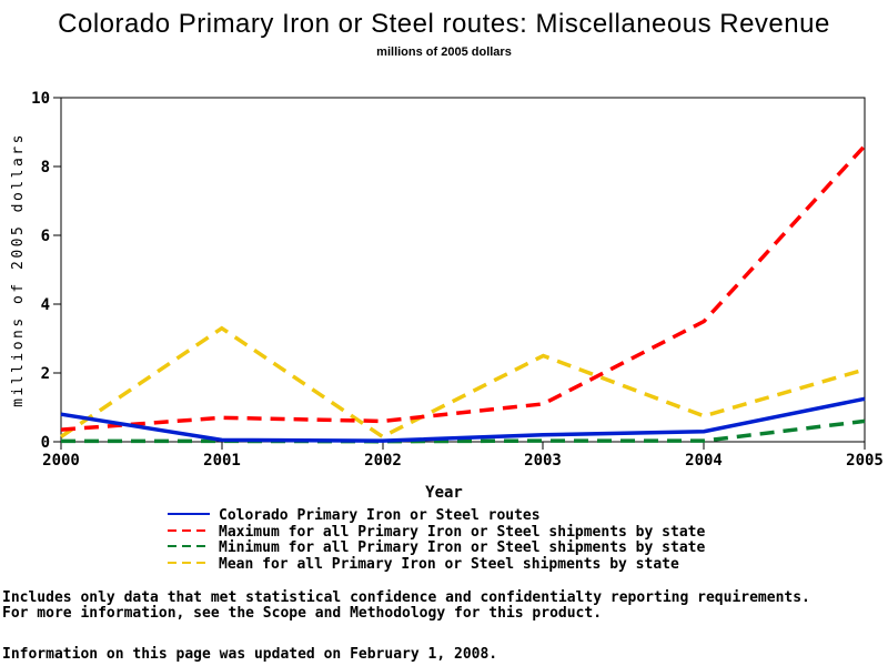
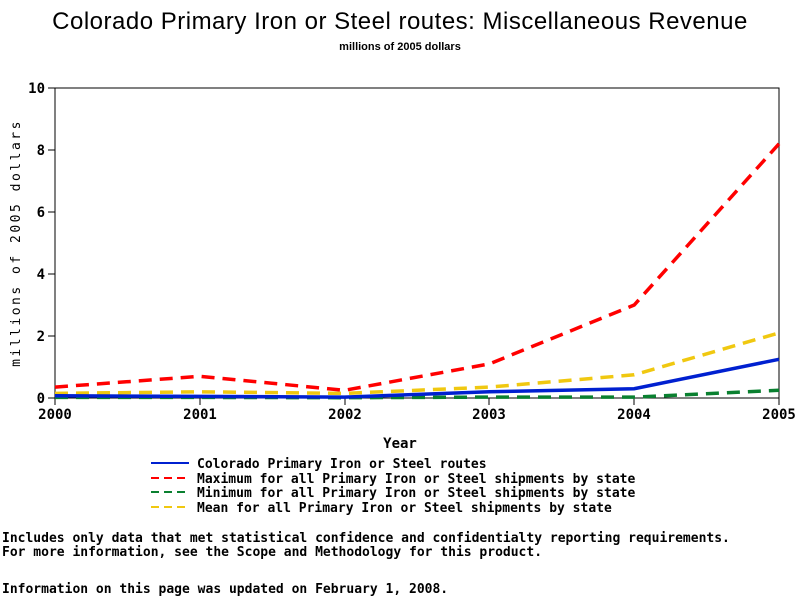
Colorado Primary Iron or Steel routes/2000: 0.8 -> 0.1
Mean for all Primary Iron or Steel shipments by state/2001: 3.3 -> 0.2
Maximum for all Primary Iron or Steel shipments by state/2002: 0.6 -> 0.2
Mean for all Primary Iron or Steel shipments by state/2003: 2.5 -> 0.3
Maximum for all Primary Iron or Steel shipments by state/2004: 3.5 -> 3.0
Maximum for all Primary Iron or Steel shipments by state/2005: 8.6 -> 8.2
Minimum for all Primary Iron or Steel shipments by state/2005: 0.6 -> 0.2
